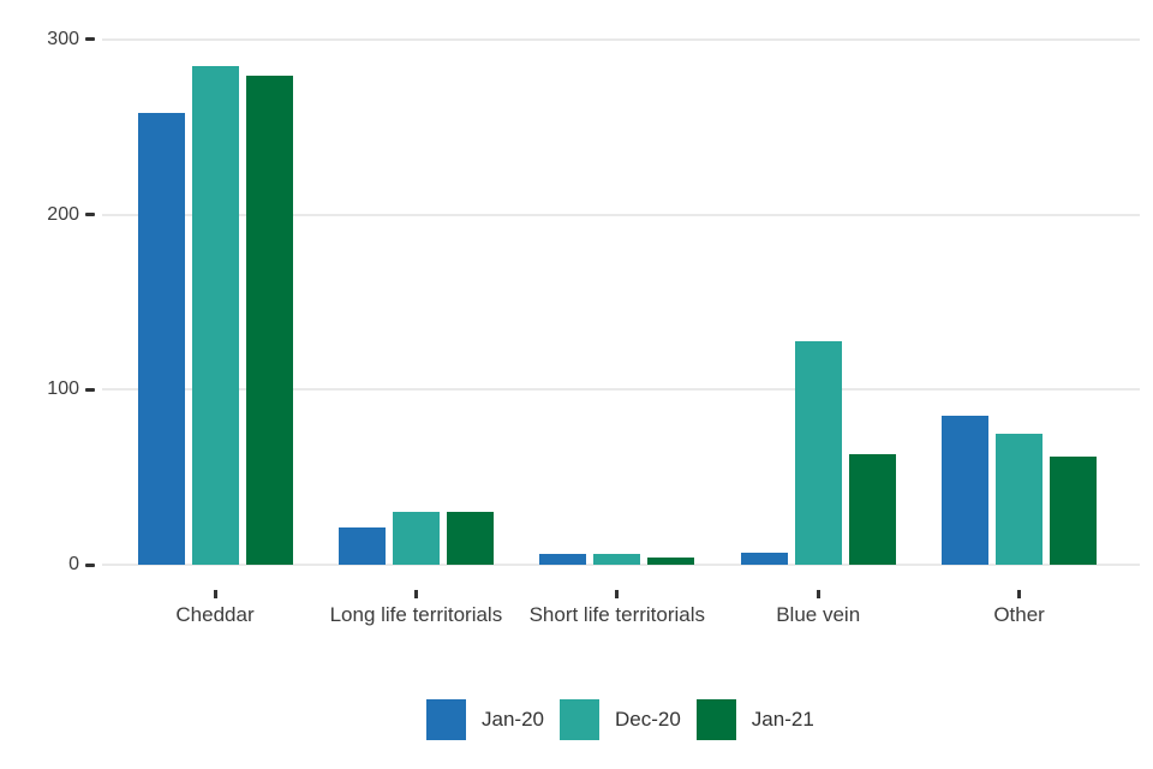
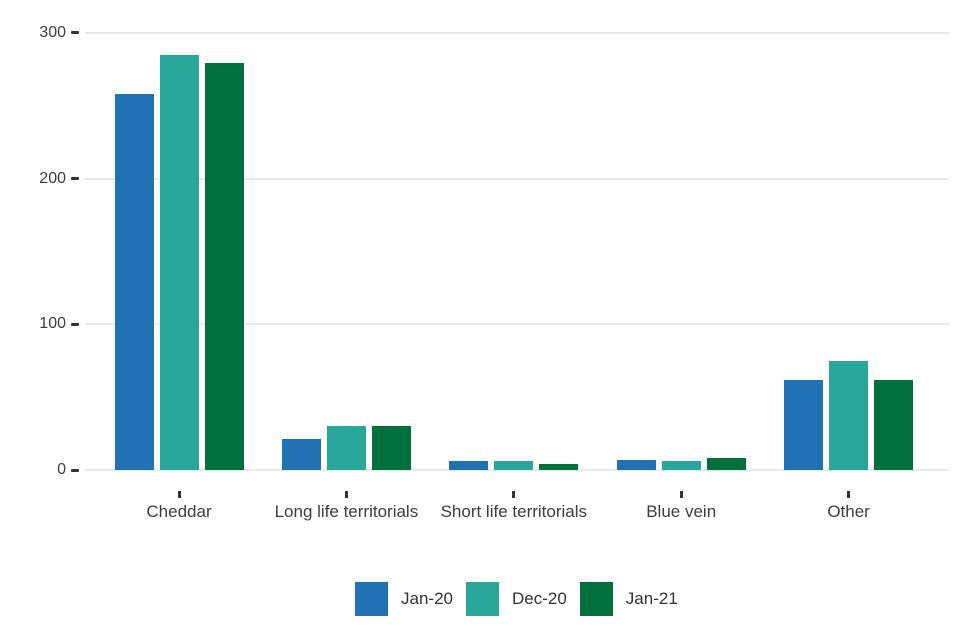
Dec-20/Blue vein: 128 -> 6
Jan-21/Blue vein: 63 -> 8
Jan-20/Other: 85 -> 62
